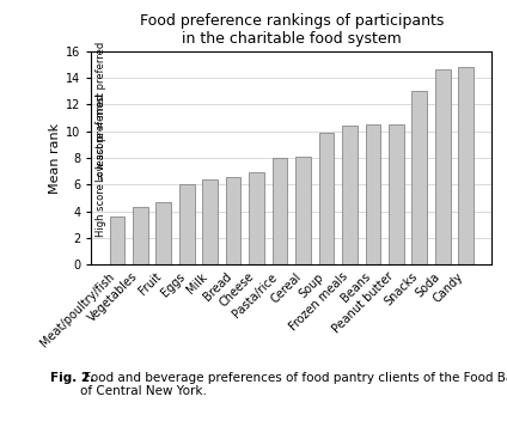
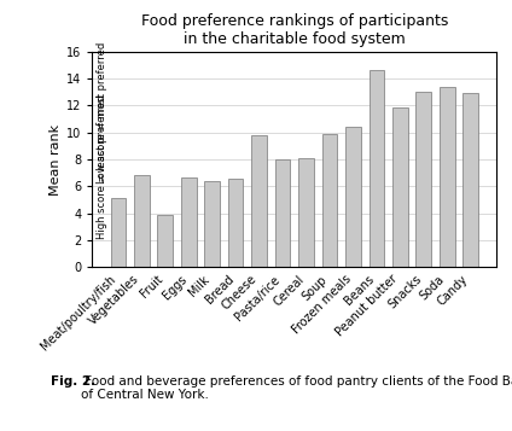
Meat/poultry/fish: 3.6 -> 5.1
Vegetables: 4.3 -> 6.8
Fruit: 4.7 -> 3.9
Eggs: 6.0 -> 6.7
Cheese: 7.0 -> 9.8
Beans: 10.6 -> 14.6
Peanut butter: 10.6 -> 11.9
Soda: 14.6 -> 13.4
Candy: 14.8 -> 12.9
